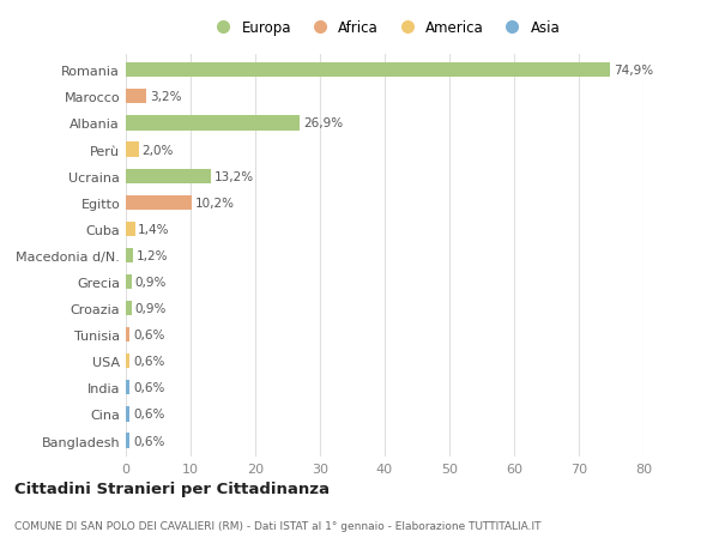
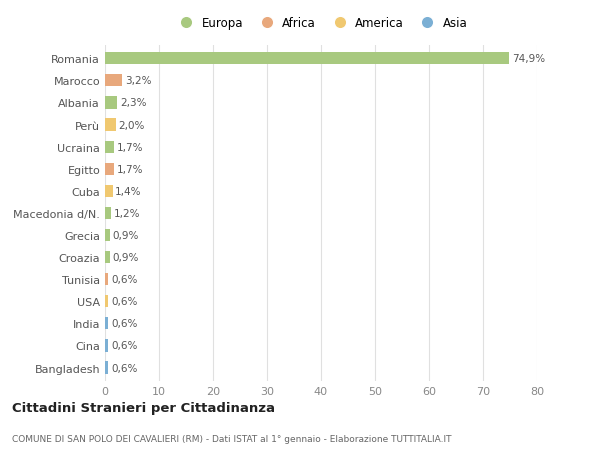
Albania: 26,9% -> 2,3%
Ucraina: 13,2% -> 1,7%
Egitto: 10,2% -> 1,7%
